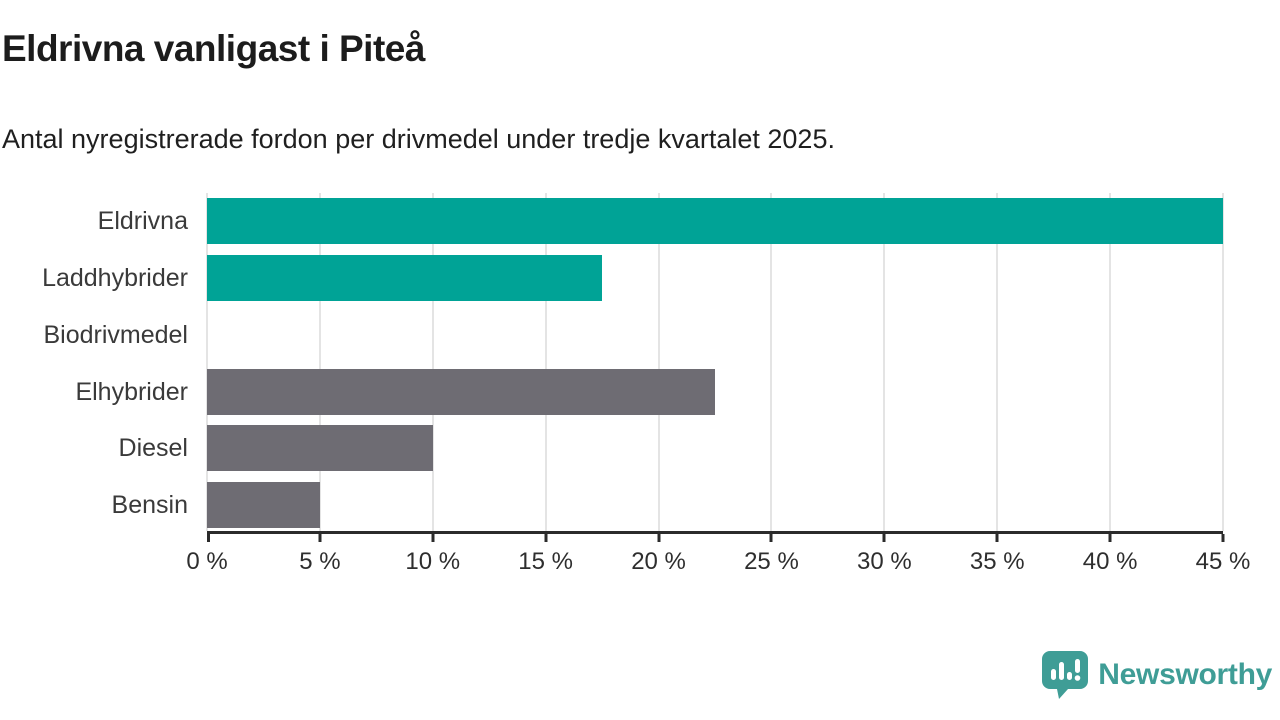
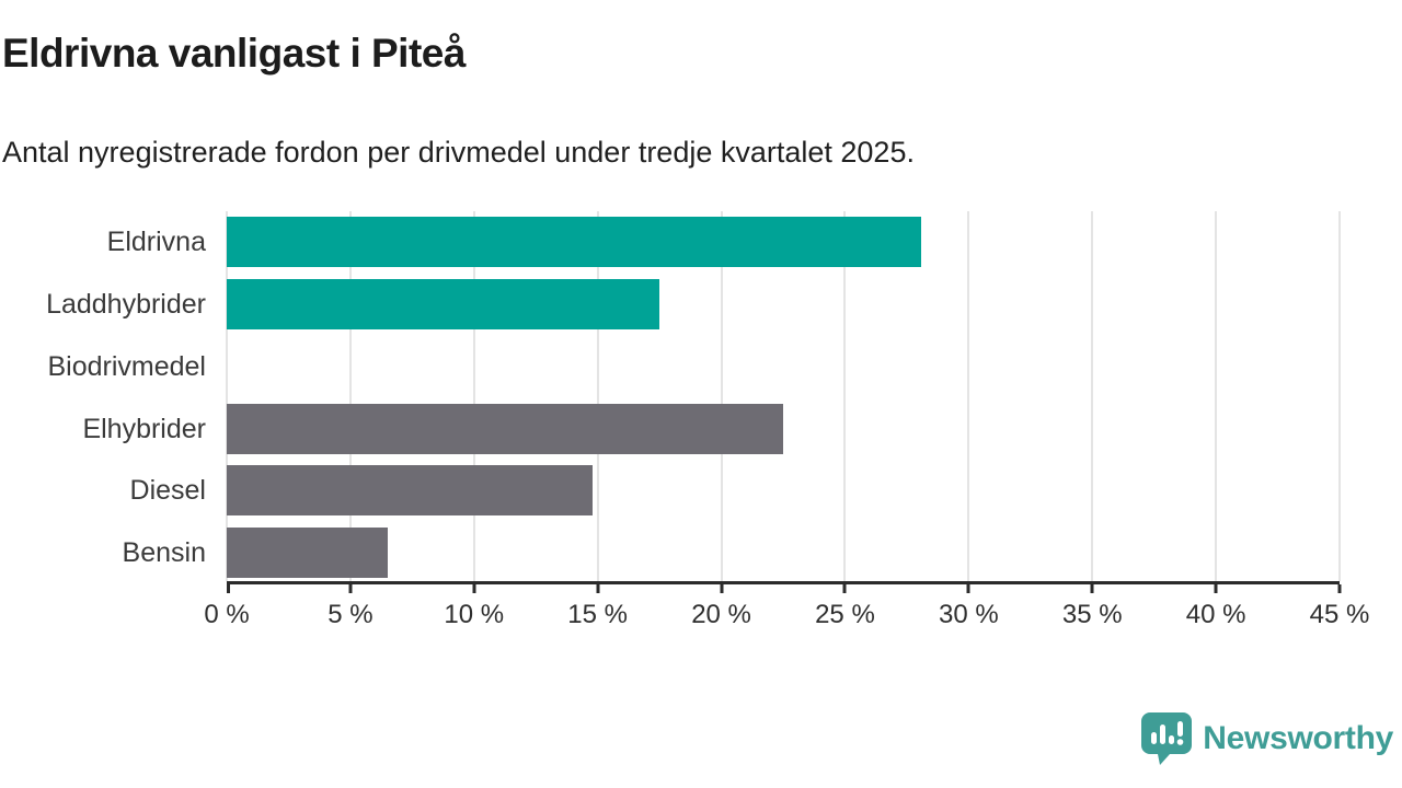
Eldrivna: 45.0% -> 28.1%
Diesel: 10.0% -> 14.8%
Bensin: 5.0% -> 6.5%
